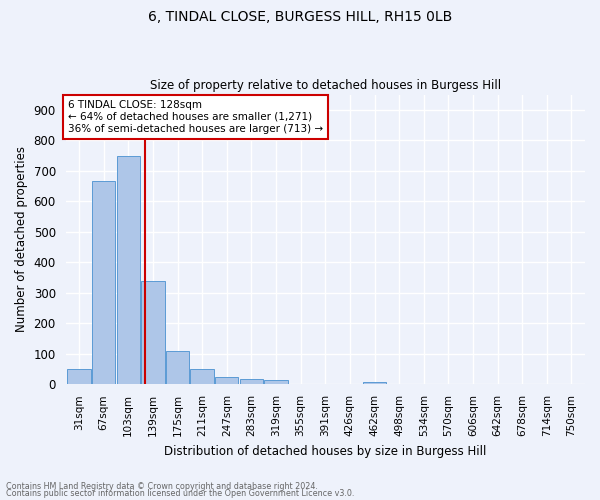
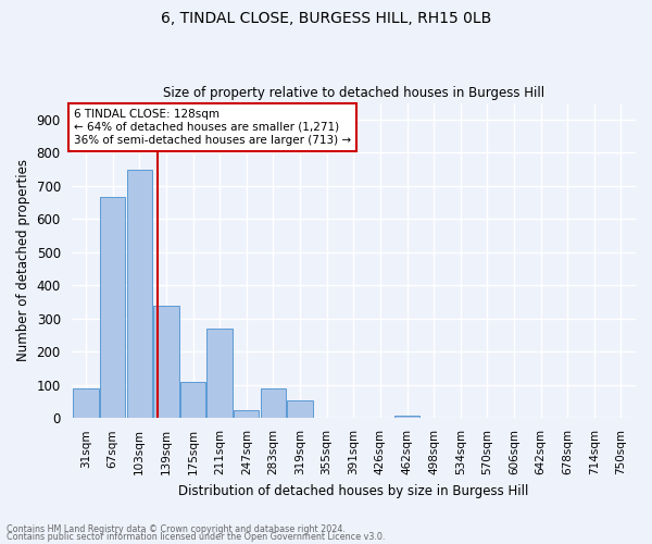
31sqm: 50 -> 90
211sqm: 50 -> 270
283sqm: 18 -> 90
319sqm: 13 -> 55
